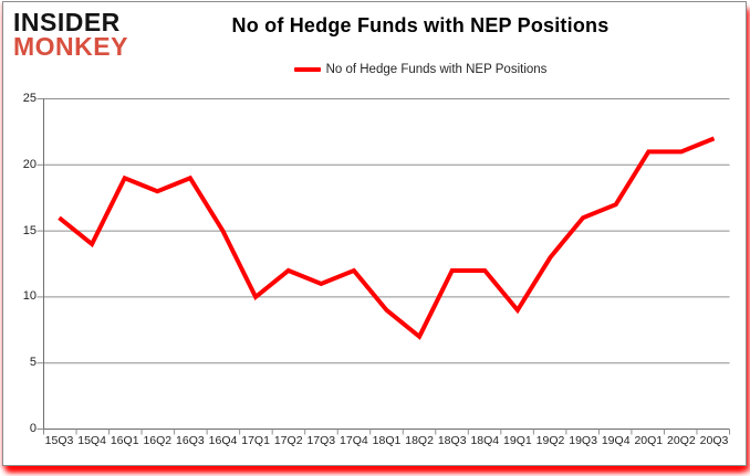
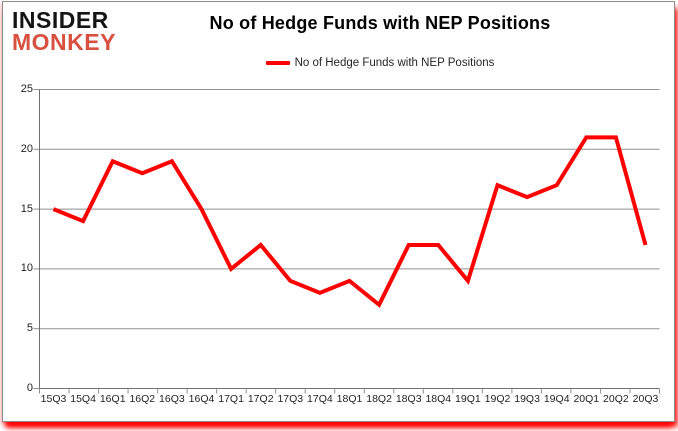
15Q3: 16 -> 15
17Q3: 11 -> 9
17Q4: 12 -> 8
19Q2: 13 -> 17
20Q3: 22 -> 12
